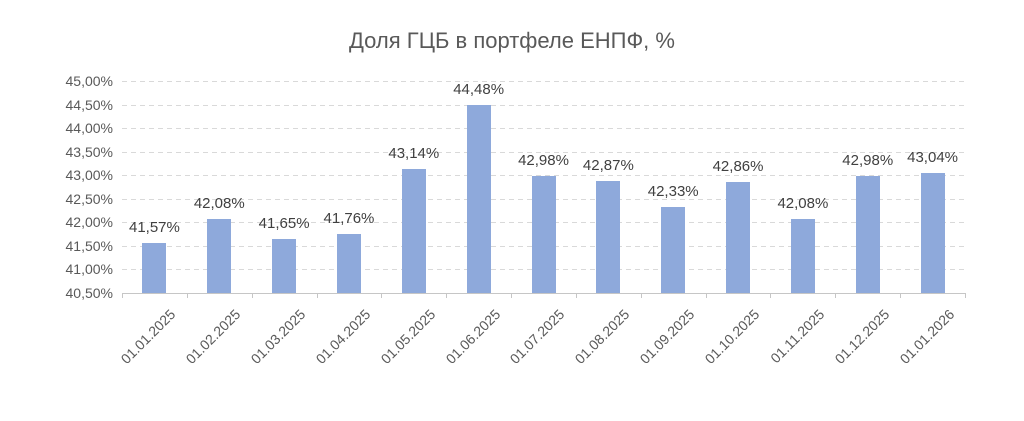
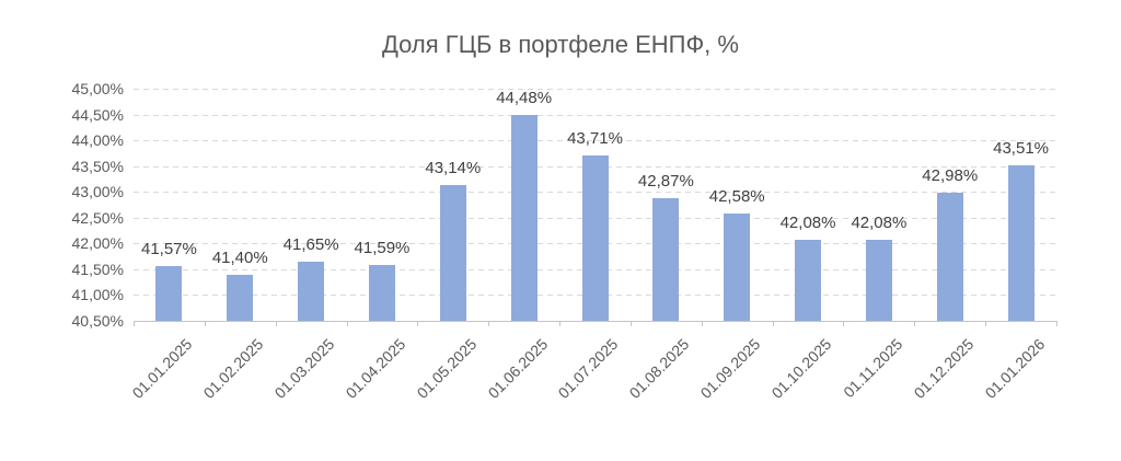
01.02.2025: 42,08% -> 41,40%
01.04.2025: 41,76% -> 41,59%
01.07.2025: 42,98% -> 43,71%
01.09.2025: 42,33% -> 42,58%
01.10.2025: 42,86% -> 42,08%
01.01.2026: 43,04% -> 43,51%
